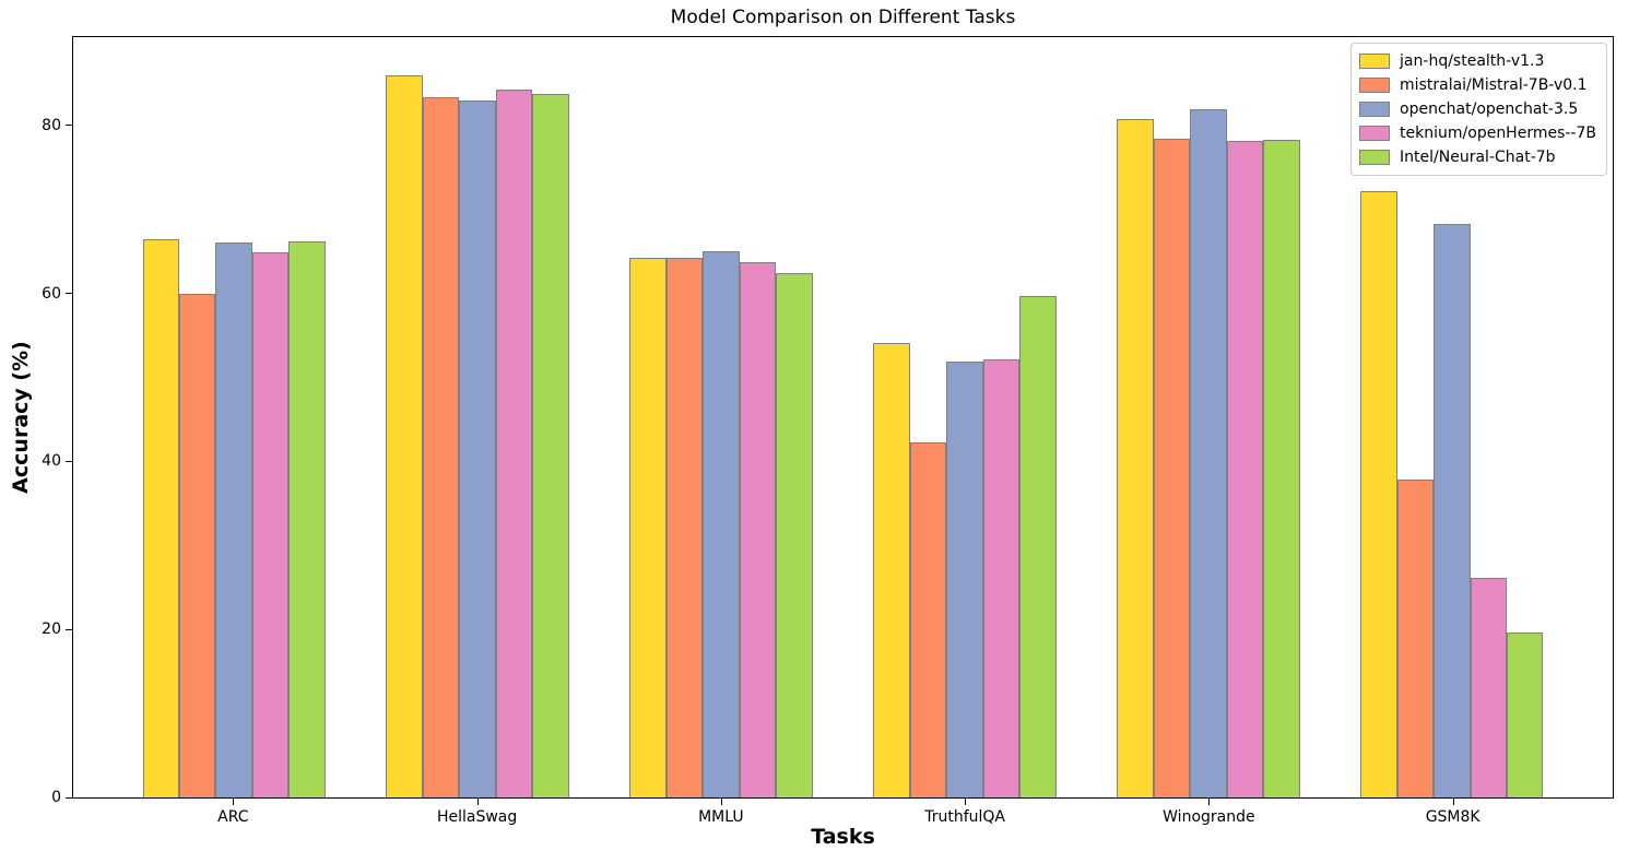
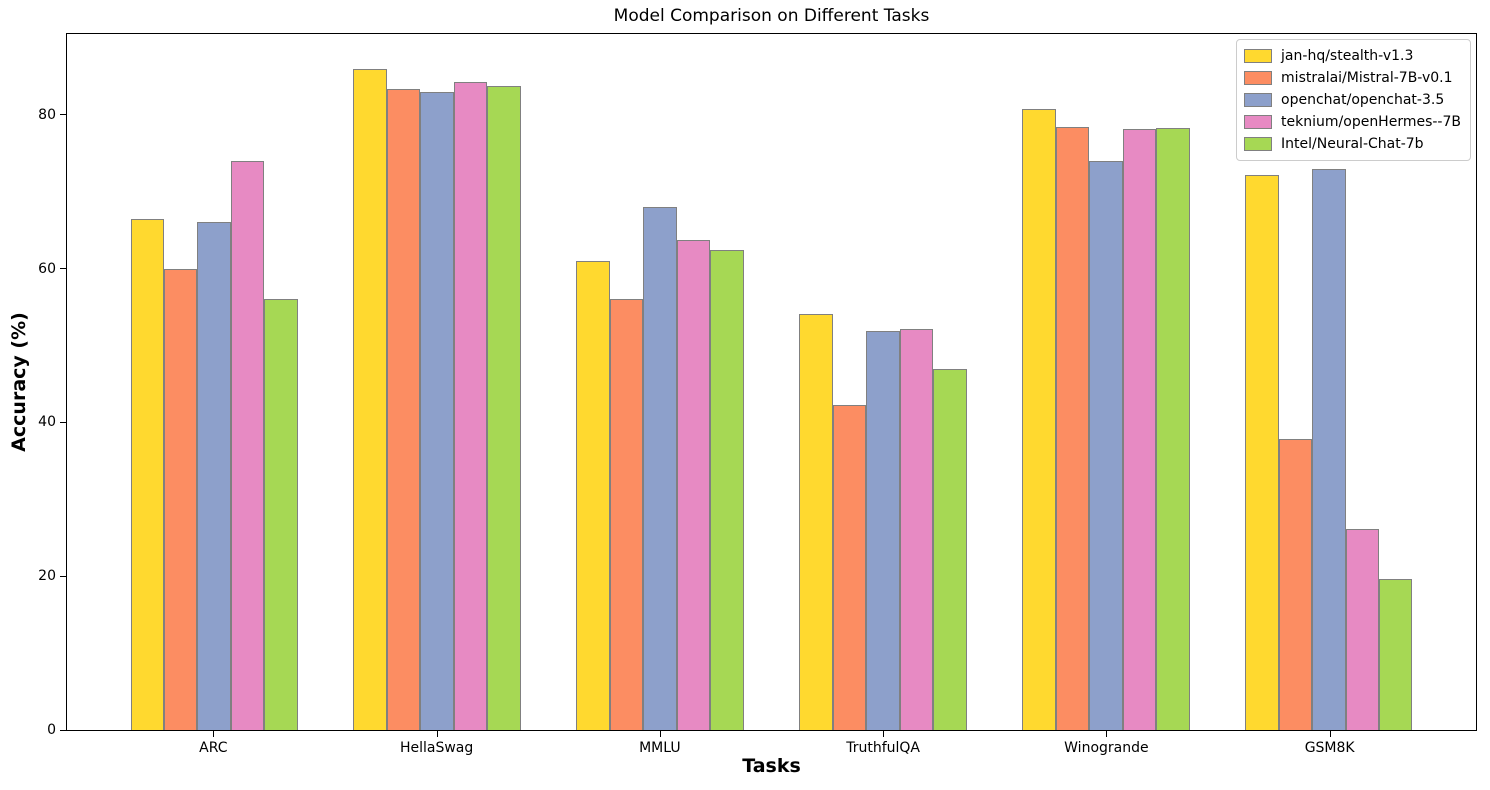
teknium/openHermes--7B/ARC: 65 -> 74
Intel/Neural-Chat-7b/ARC: 66 -> 56
jan-hq/stealth-v1.3/MMLU: 64 -> 61
mistralai/Mistral-7B-v0.1/MMLU: 64 -> 56
openchat/openchat-3.5/MMLU: 65 -> 68
Intel/Neural-Chat-7b/TruthfulQA: 60 -> 47
openchat/openchat-3.5/Winogrande: 82 -> 74
openchat/openchat-3.5/GSM8K: 68 -> 73
